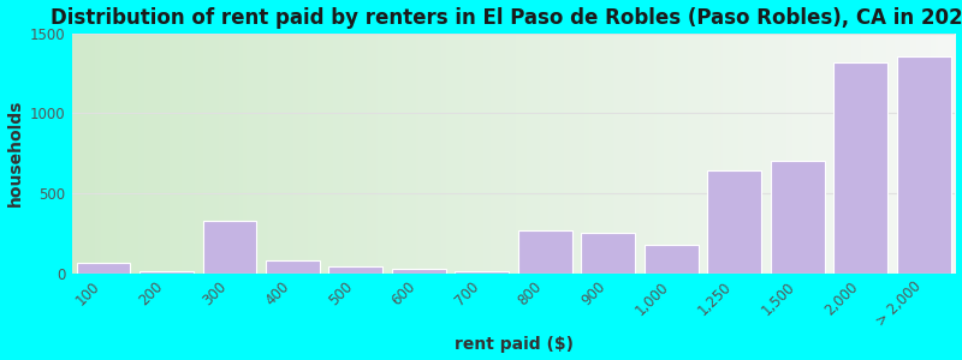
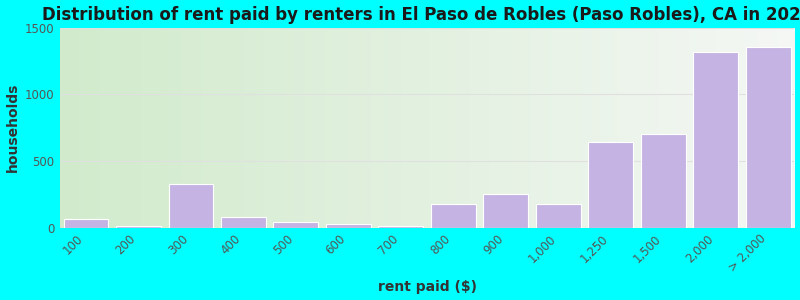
800: 270 -> 180
